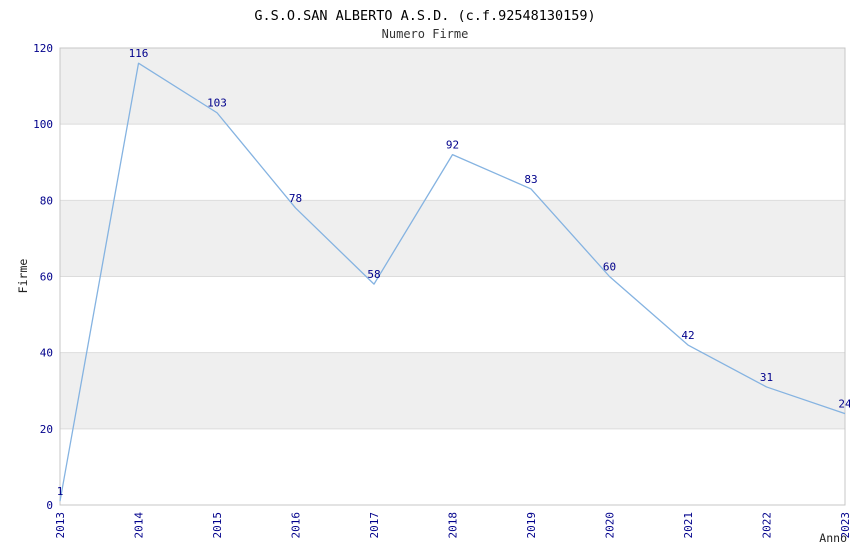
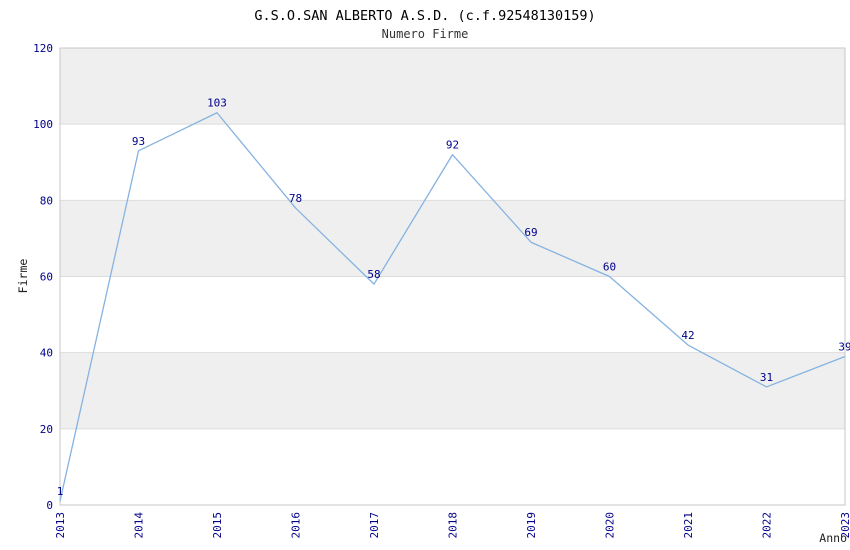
2014: 116 -> 93
2019: 83 -> 69
2023: 24 -> 39
